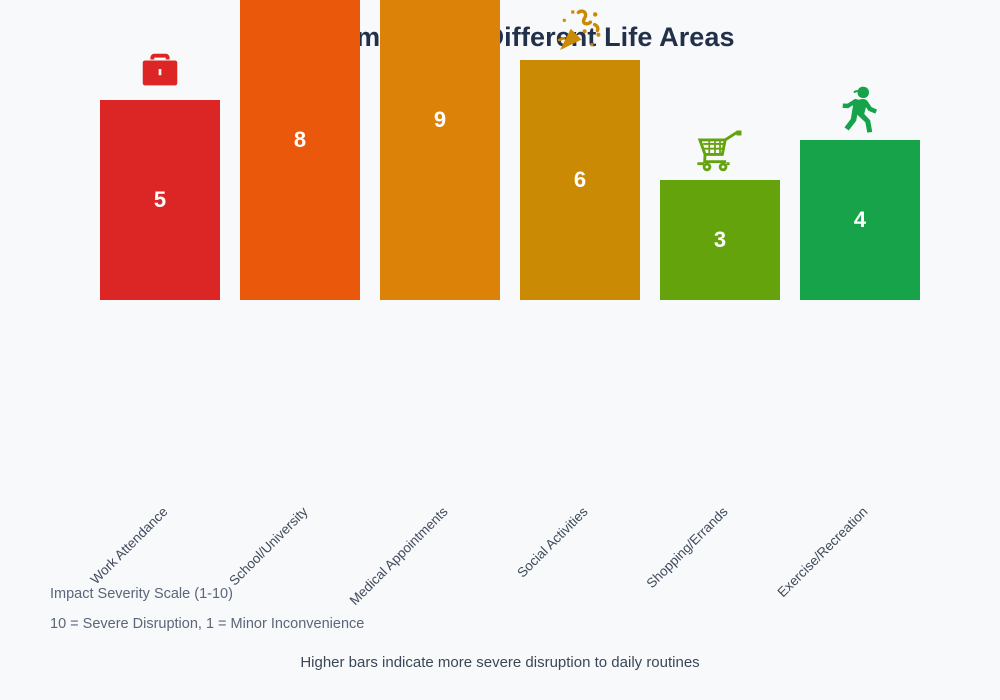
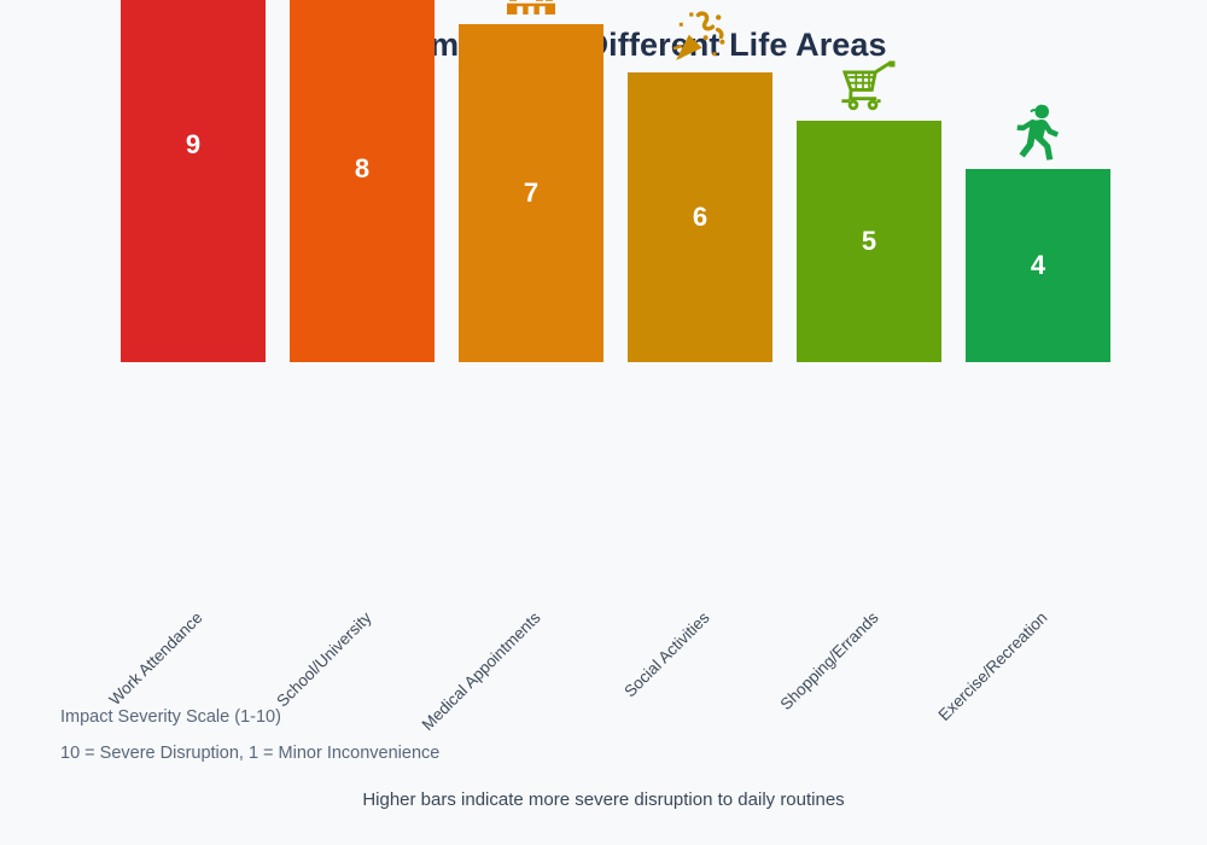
Work Attendance: 5 -> 9
Medical Appointments: 9 -> 7
Shopping/Errands: 3 -> 5
